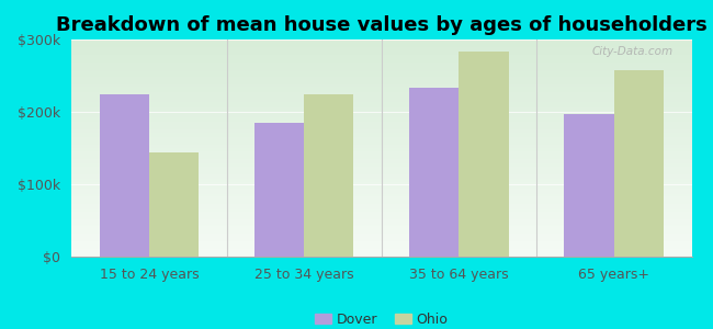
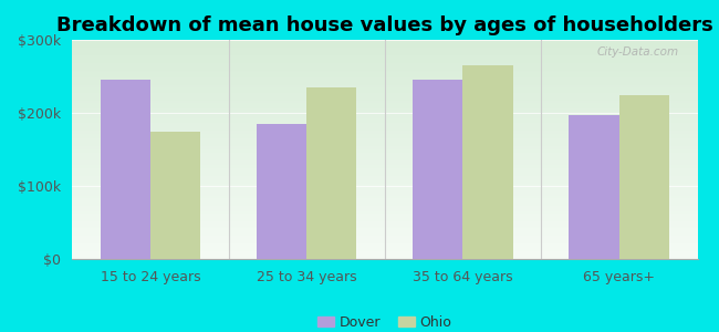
Dover/15 to 24 years: $224k -> $245k
Ohio/15 to 24 years: $144k -> $175k
Ohio/25 to 34 years: $224k -> $235k
Dover/35 to 64 years: $234k -> $245k
Ohio/35 to 64 years: $284k -> $265k
Ohio/65 years+: $258k -> $225k
